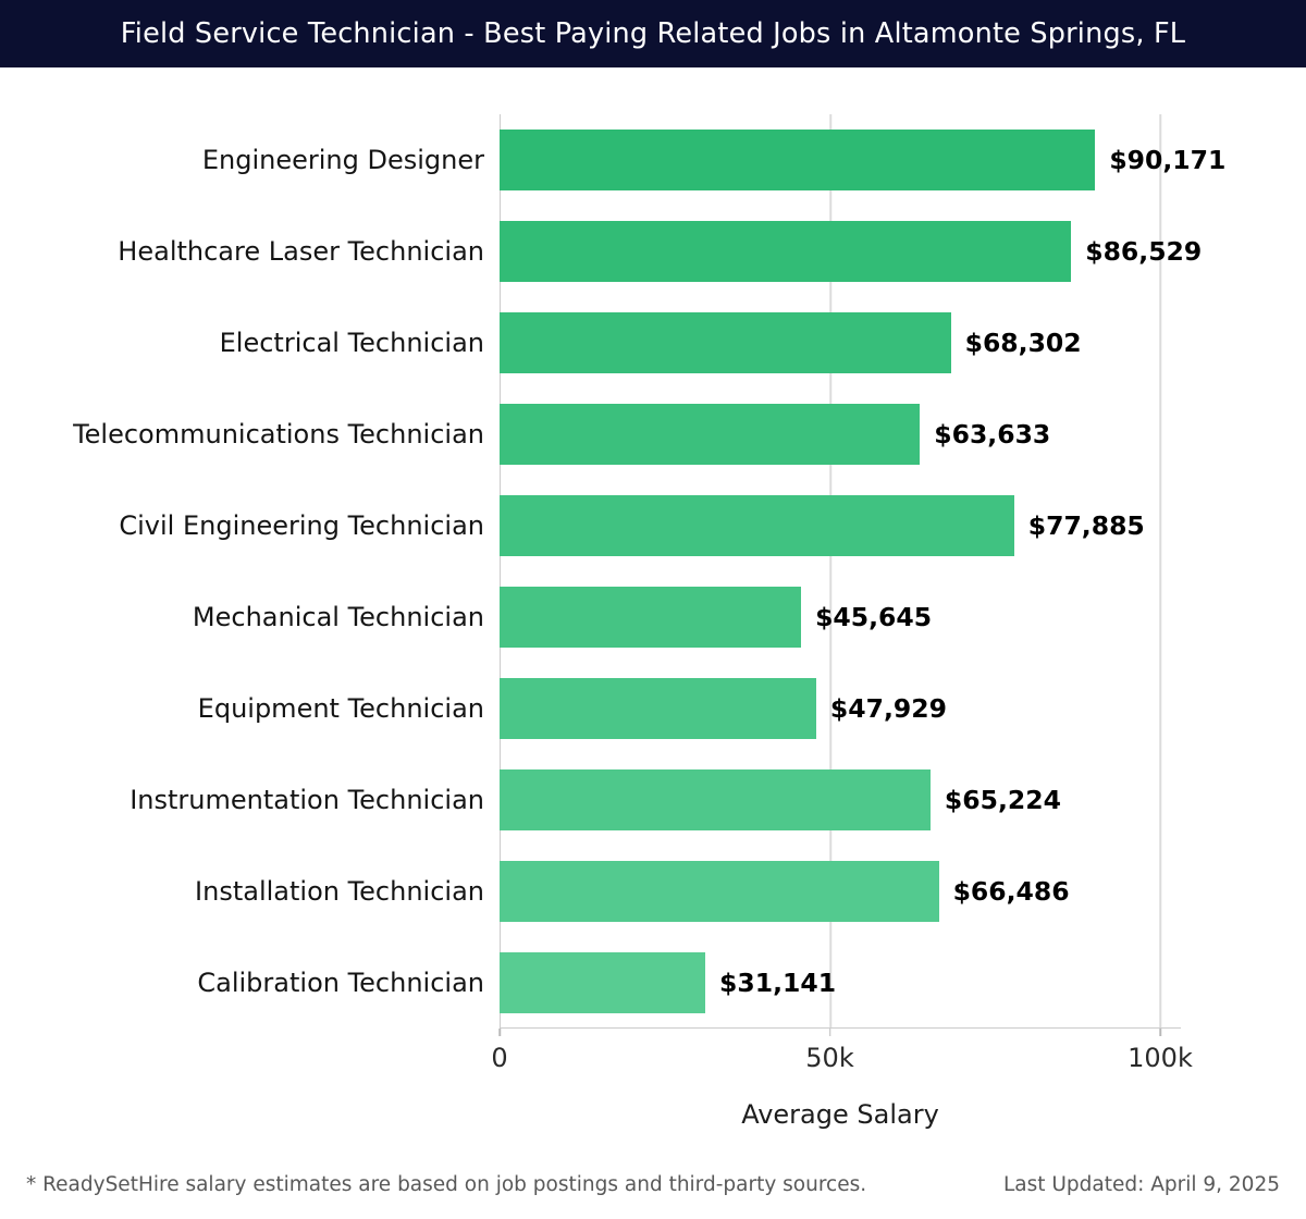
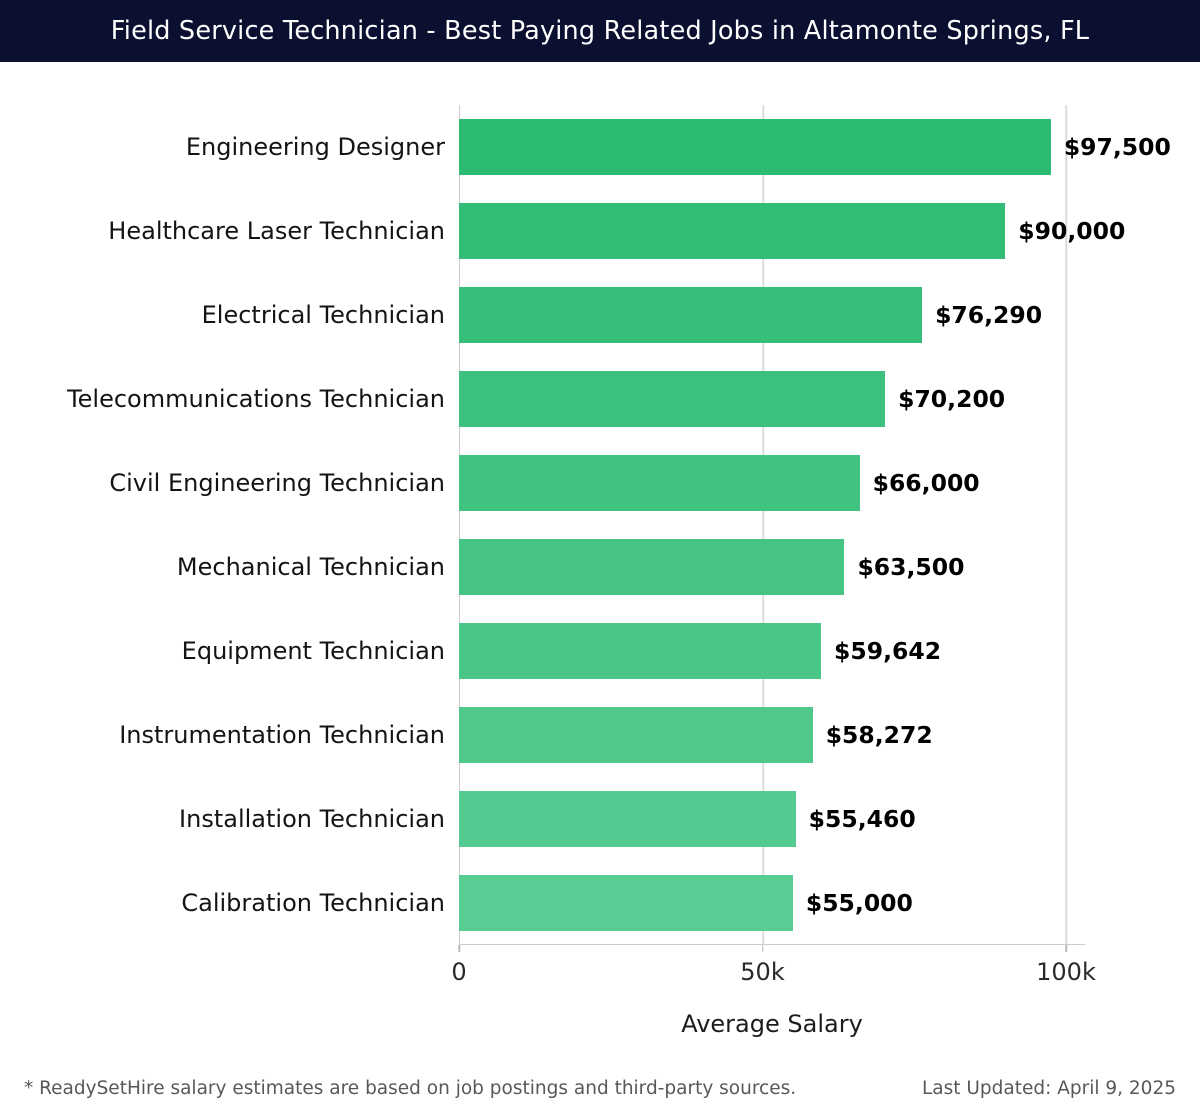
Engineering Designer: $90,171 -> $97,500
Healthcare Laser Technician: $86,529 -> $90,000
Electrical Technician: $68,302 -> $76,290
Telecommunications Technician: $63,633 -> $70,200
Civil Engineering Technician: $77,885 -> $66,000
Mechanical Technician: $45,645 -> $63,500
Equipment Technician: $47,929 -> $59,642
Instrumentation Technician: $65,224 -> $58,272
Installation Technician: $66,486 -> $55,460
Calibration Technician: $31,141 -> $55,000
